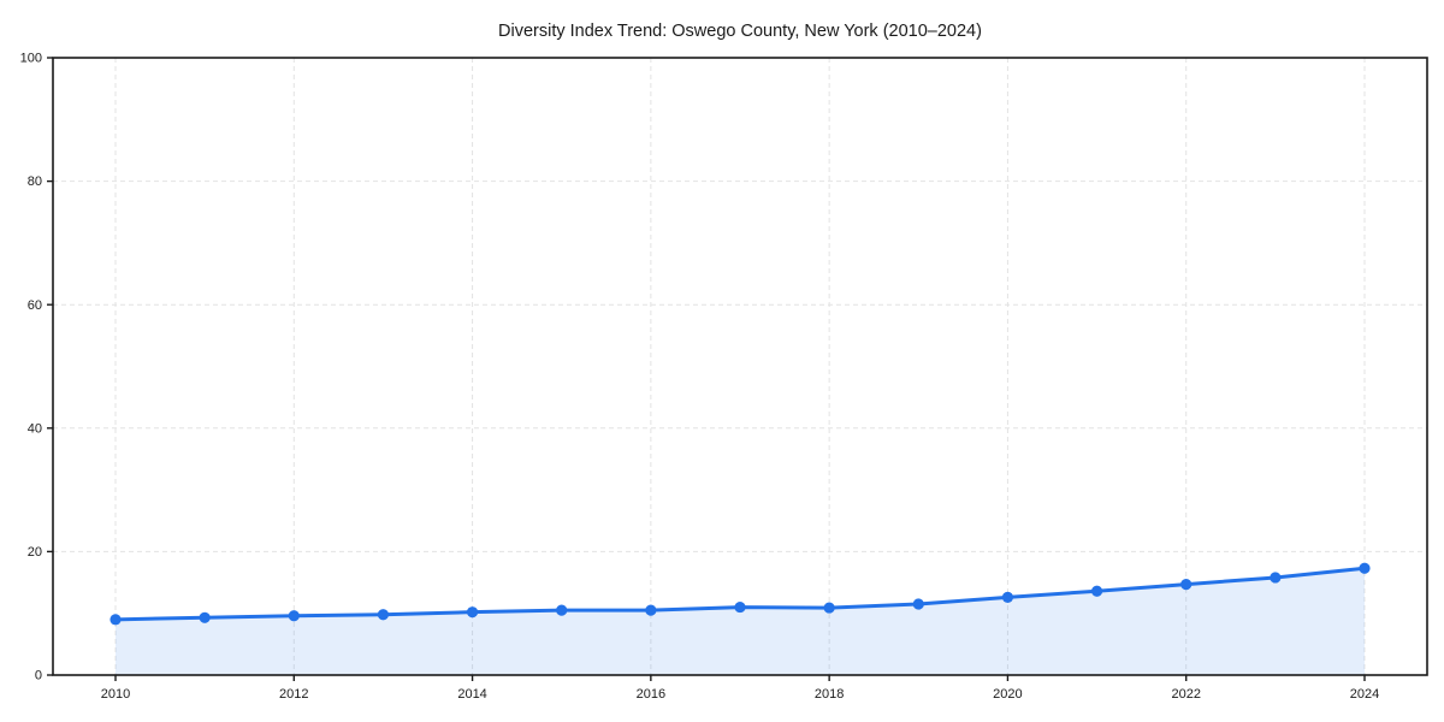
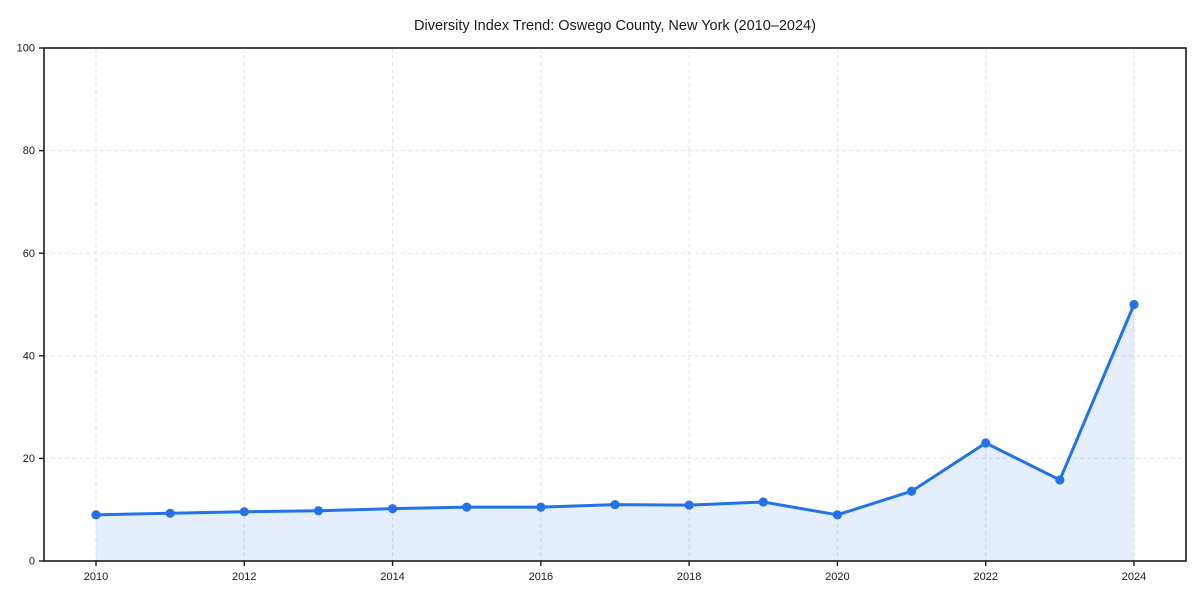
2020: 13 -> 9
2022: 15 -> 23
2024: 17 -> 50
